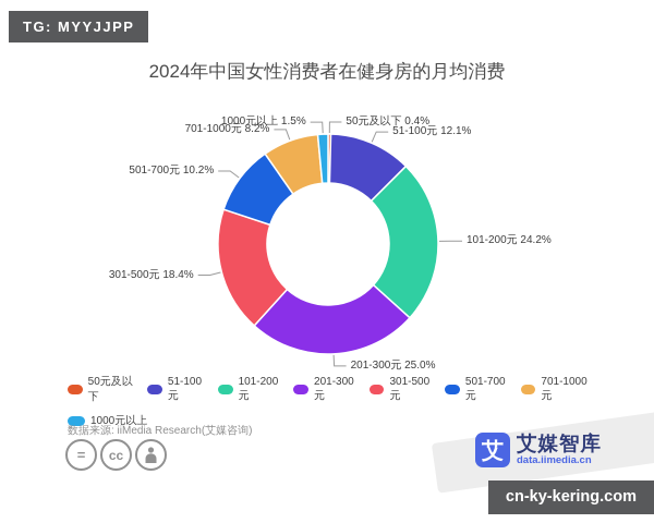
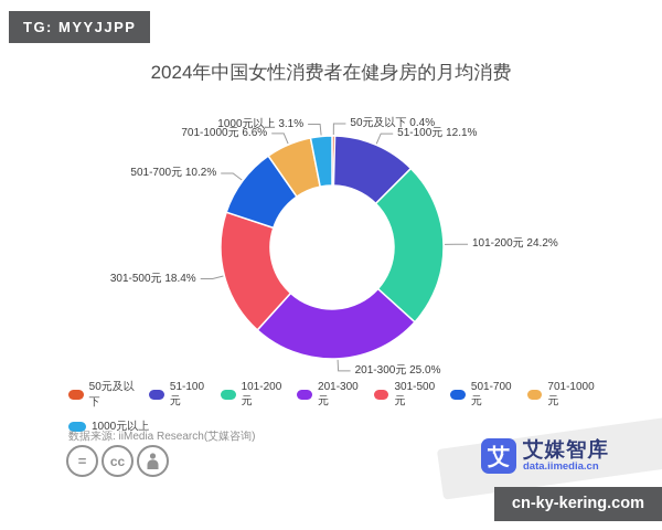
701-1000元: 8.2% -> 6.6%
1000元以上: 1.5% -> 3.1%
